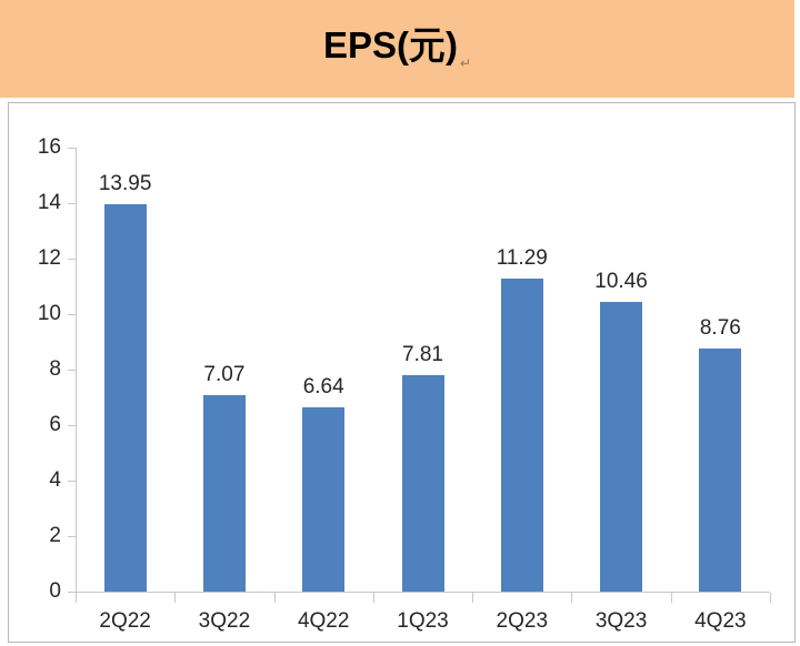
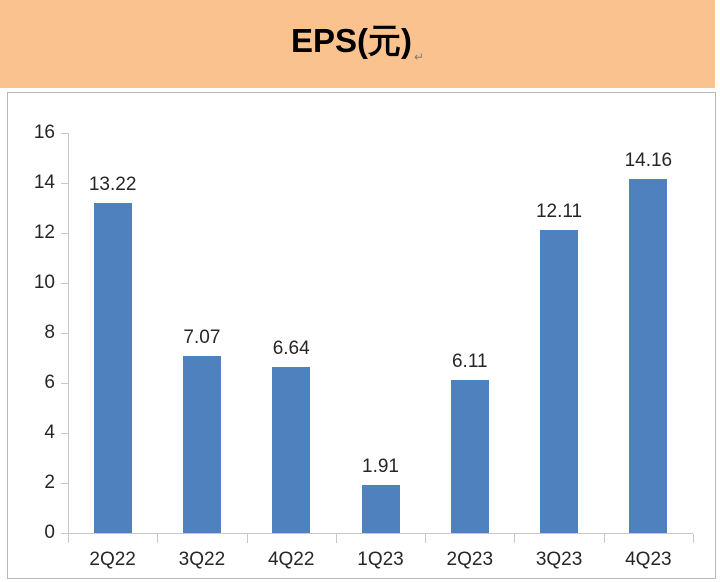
2Q22: 13.95 -> 13.22
1Q23: 7.81 -> 1.91
2Q23: 11.29 -> 6.11
3Q23: 10.46 -> 12.11
4Q23: 8.76 -> 14.16
